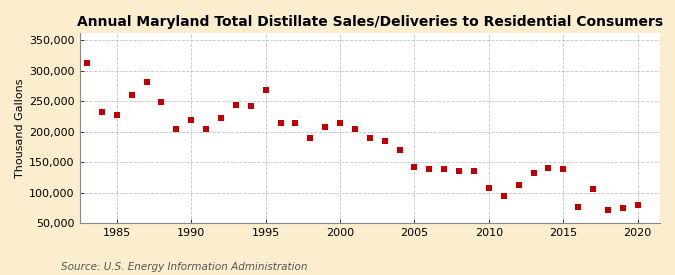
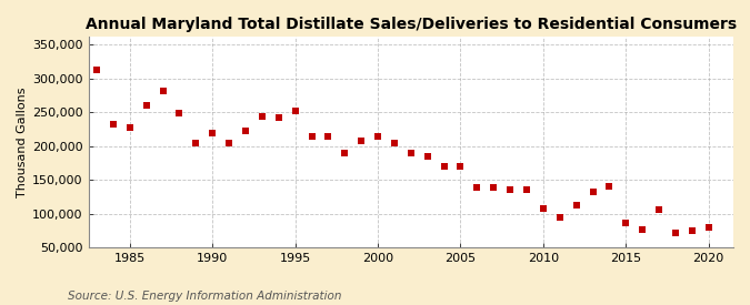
1995: 268,000 -> 252,000
2005: 142,000 -> 170,000
2015: 138,000 -> 87,000
